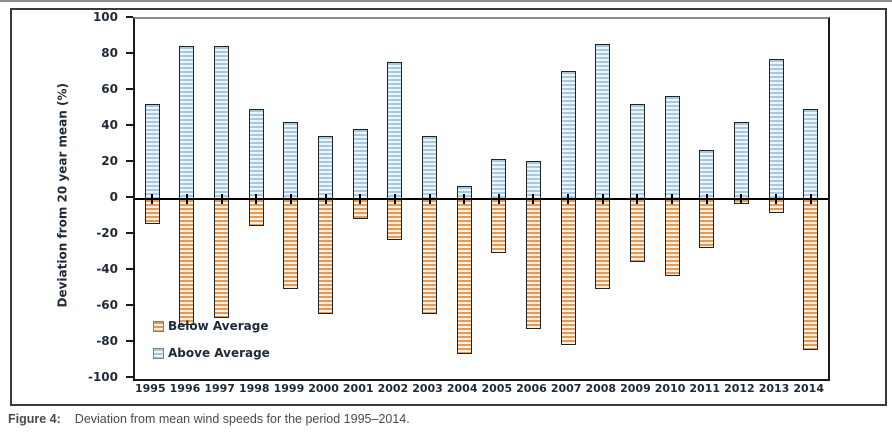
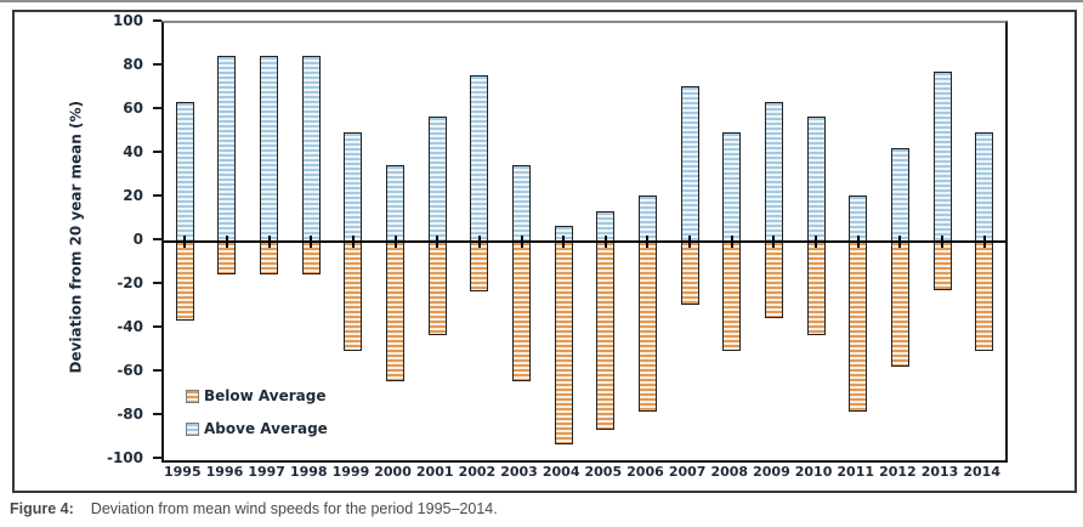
Below Average/1995: -14 -> -36
Above Average/1995: 53 -> 64
Below Average/1996: -70 -> -15
Below Average/1997: -66 -> -15
Above Average/1998: 50 -> 85
Above Average/1999: 43 -> 50
Below Average/2001: -11 -> -43
Above Average/2001: 39 -> 57
Below Average/2004: -86 -> -93
Below Average/2005: -30 -> -86
Above Average/2005: 22 -> 14
Below Average/2006: -72 -> -78
Below Average/2007: -81 -> -29
Above Average/2008: 86 -> 50
Above Average/2009: 53 -> 64
Below Average/2011: -27 -> -78
Above Average/2011: 27 -> 21
Below Average/2012: -3 -> -57
Below Average/2013: -8 -> -22
Below Average/2014: -84 -> -50
